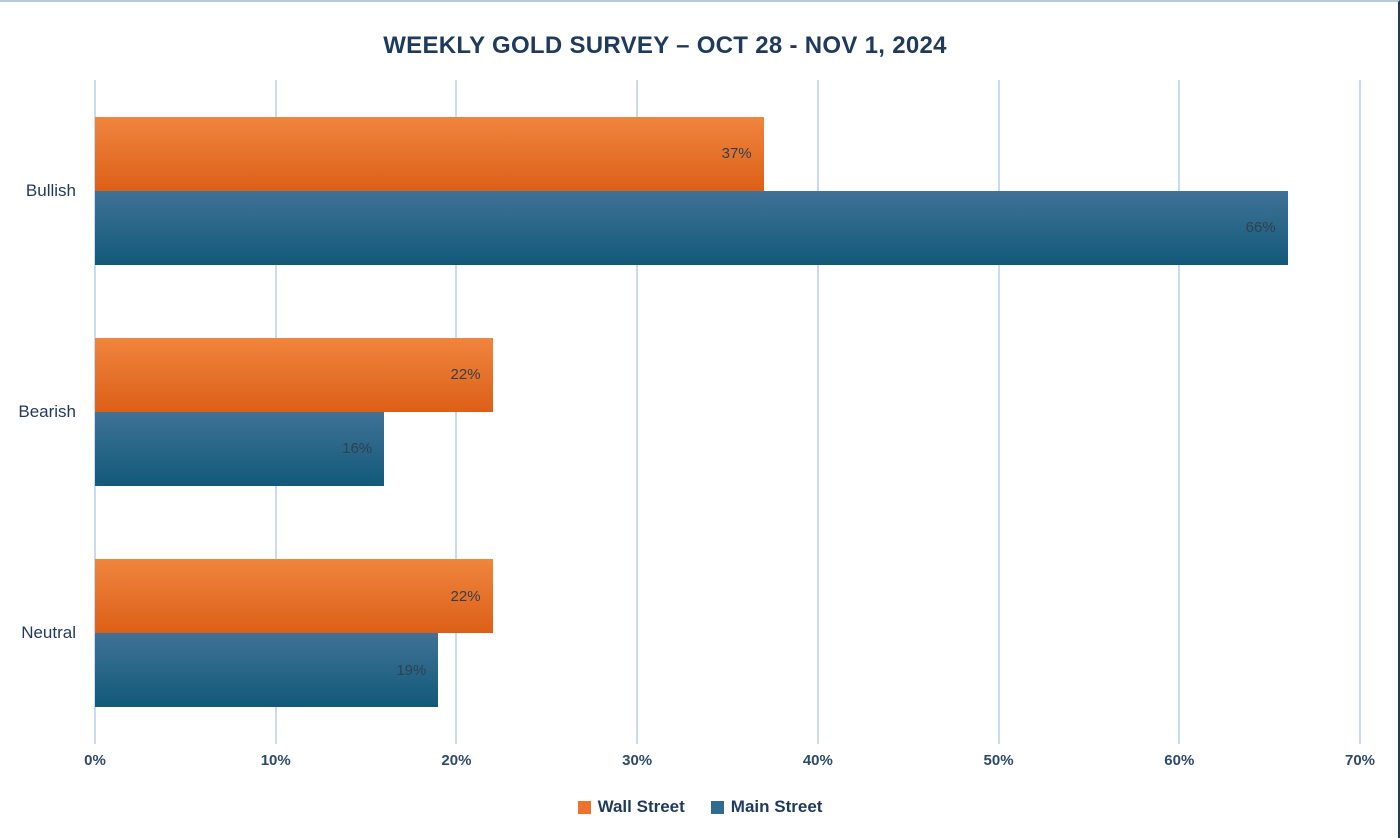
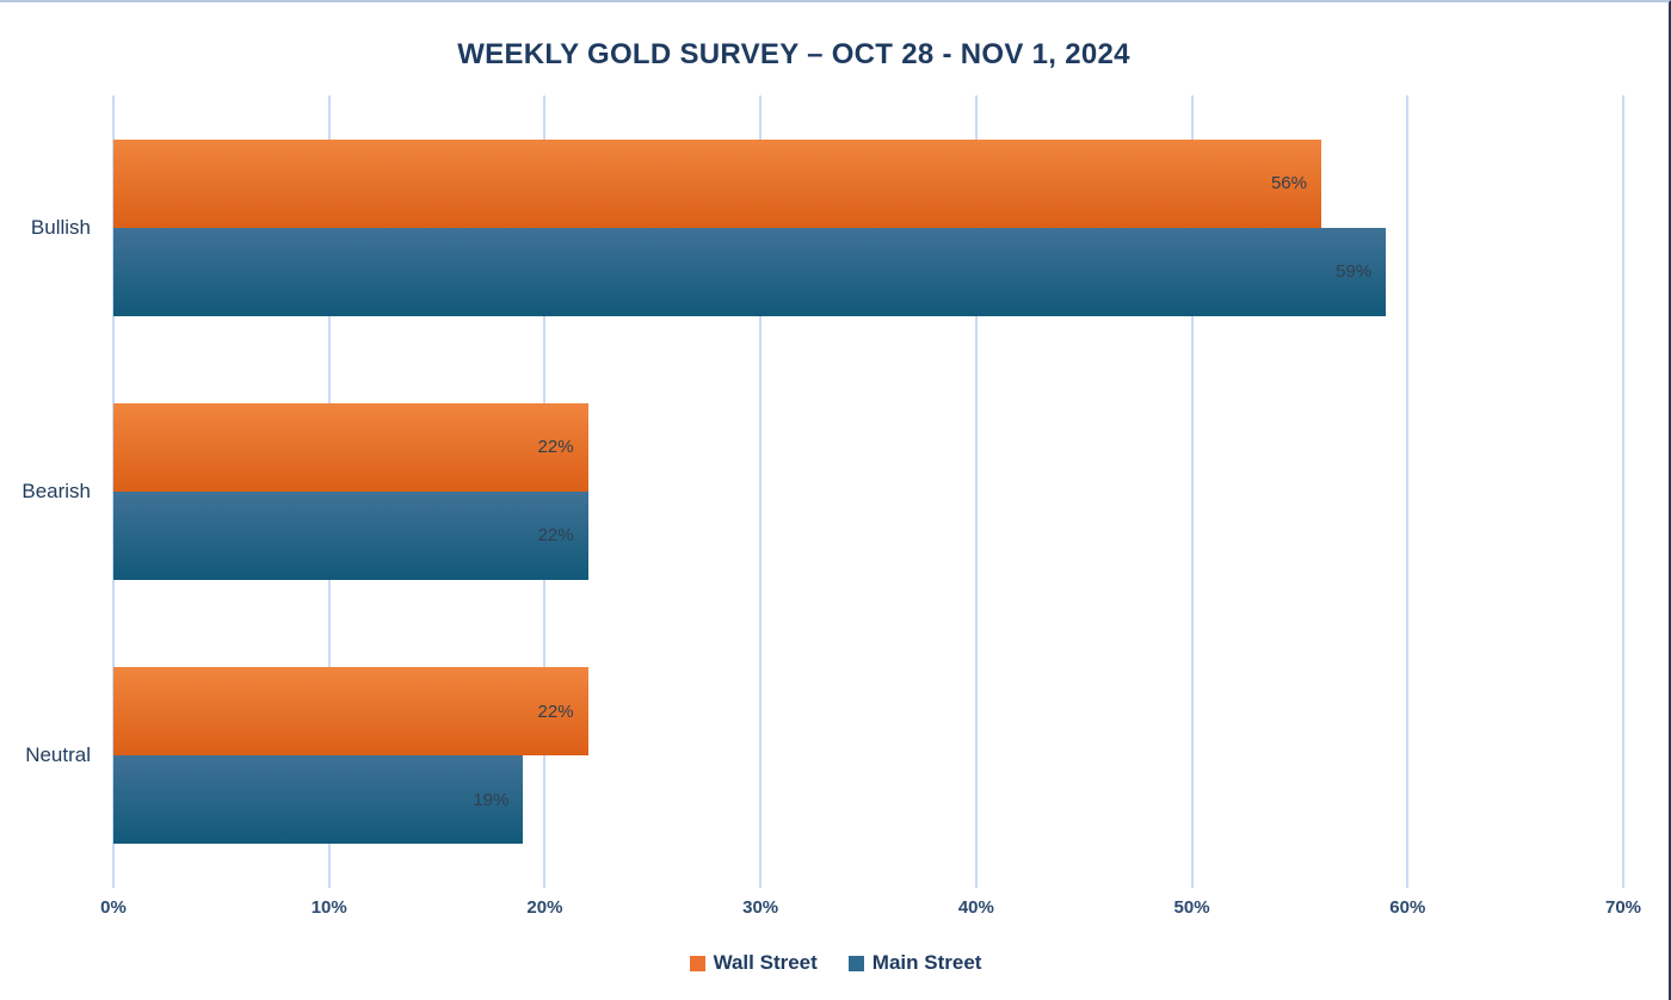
Wall Street/Bullish: 37% -> 56%
Main Street/Bullish: 66% -> 59%
Main Street/Bearish: 16% -> 22%
